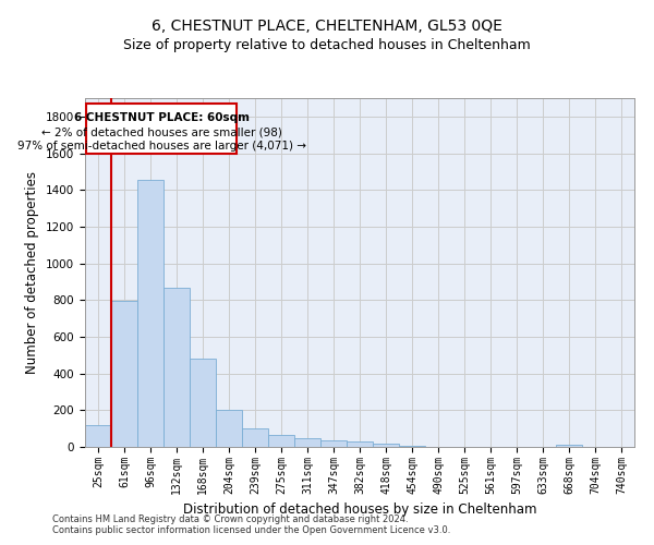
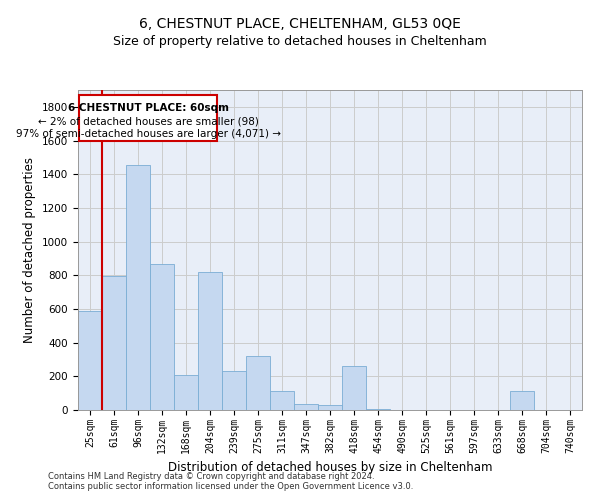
25sqm: 120 -> 590
168sqm: 480 -> 210
204sqm: 200 -> 820
239sqm: 100 -> 230
275sqm: 60 -> 320
311sqm: 40 -> 110
418sqm: 20 -> 260
668sqm: 10 -> 110
